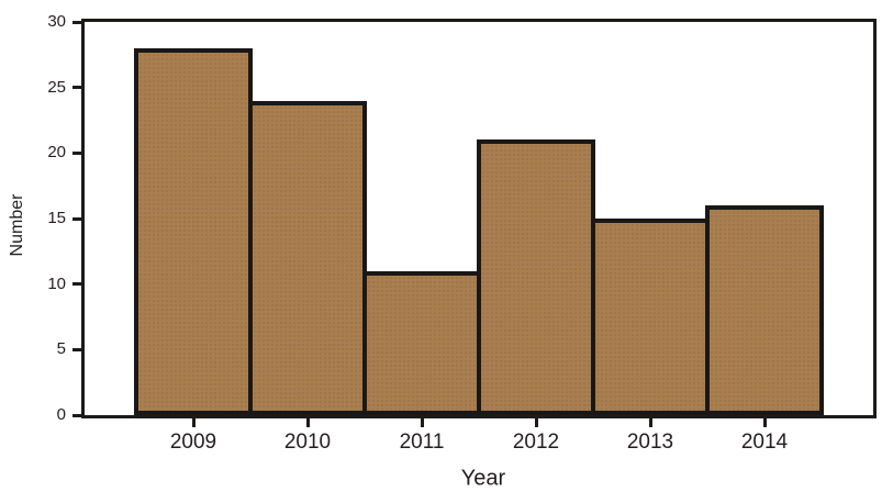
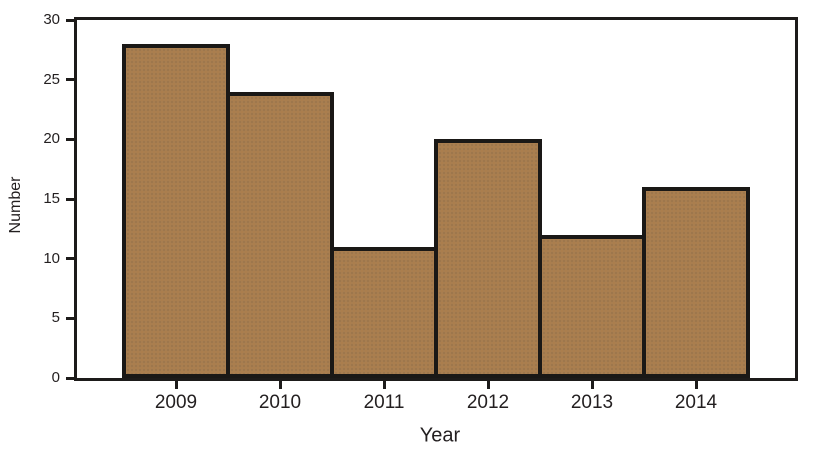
2012: 21 -> 20
2013: 15 -> 12
